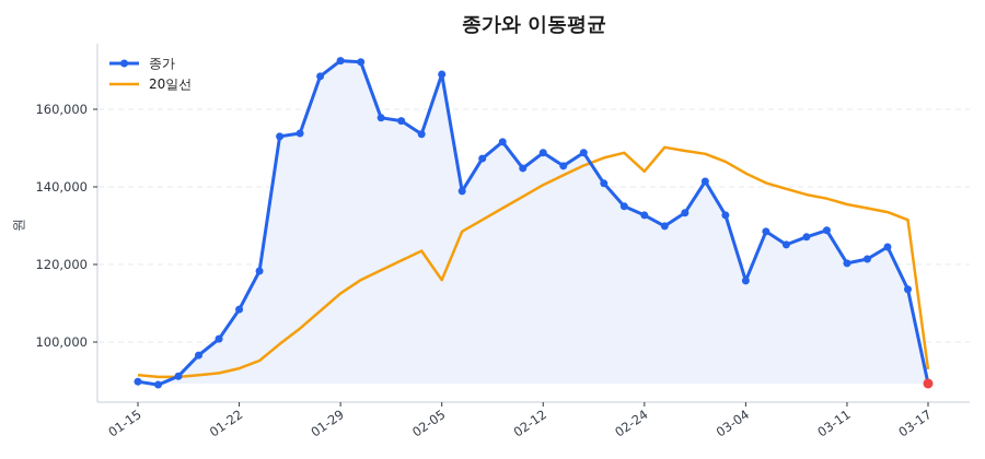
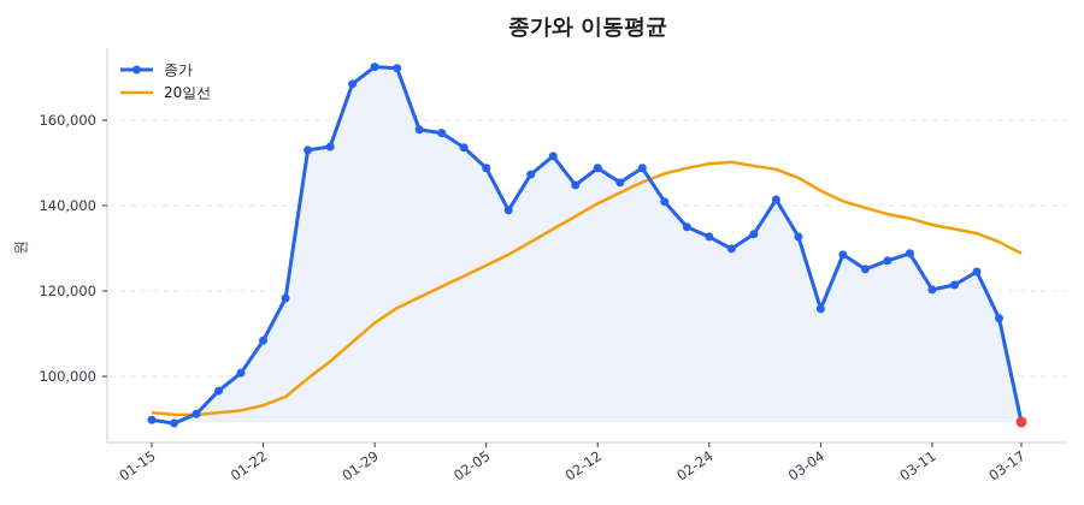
종가/02-05: 169000 -> 149000
20일선/02-05: 116000 -> 126000
20일선/02-24: 144000 -> 150000
20일선/03-17: 93000 -> 129000
